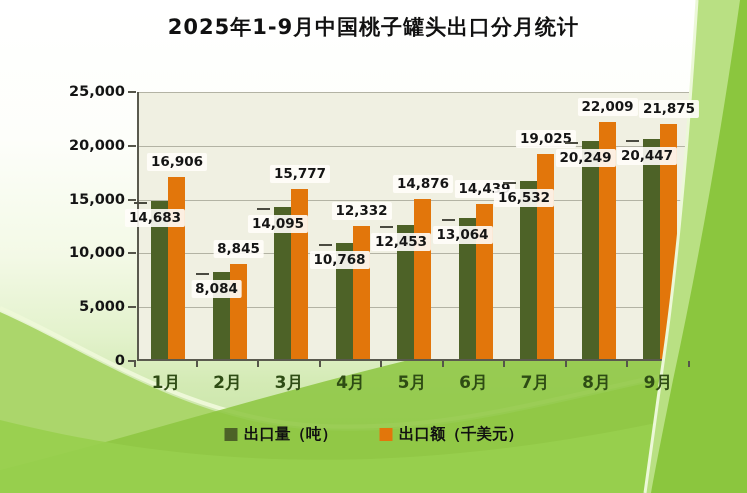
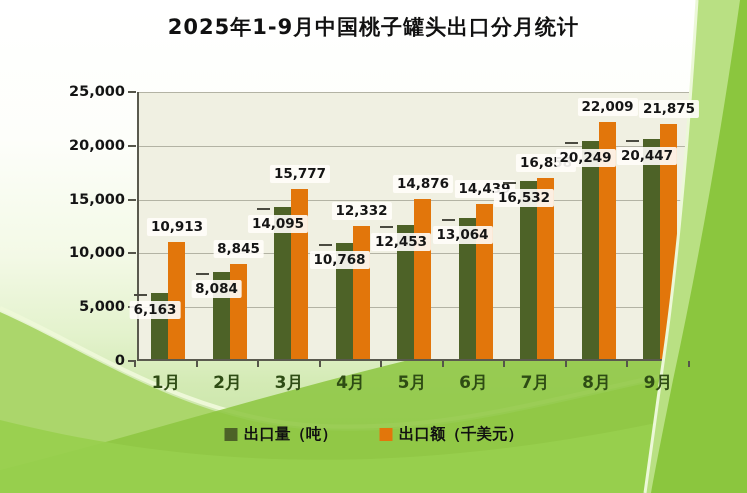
出口量（吨）/1月: 14,683 -> 6,163
出口额（千美元）/1月: 16,906 -> 10,913
出口额（千美元）/7月: 19,025 -> 16,858
